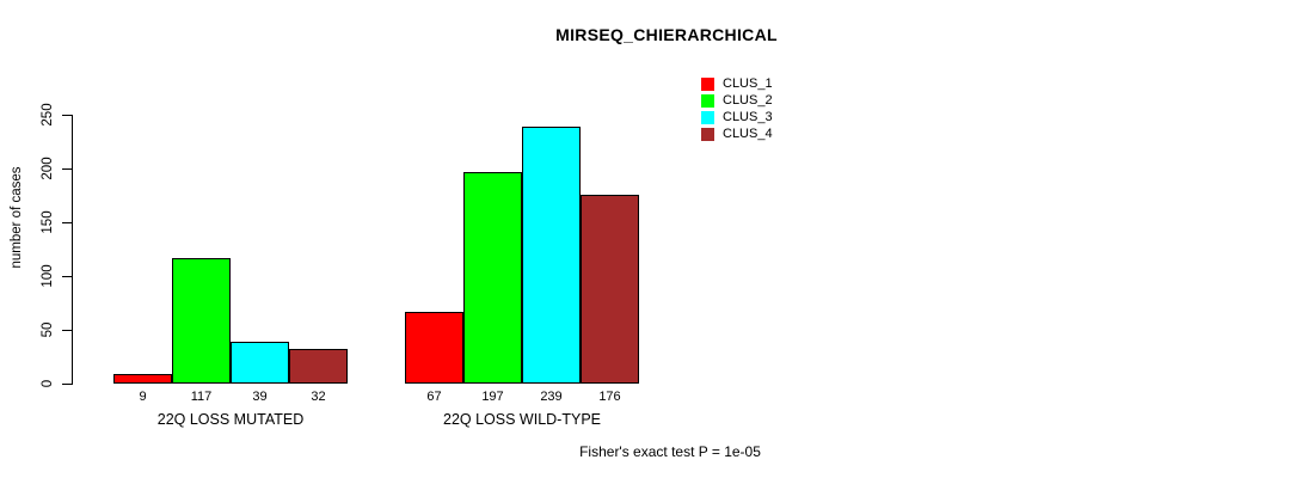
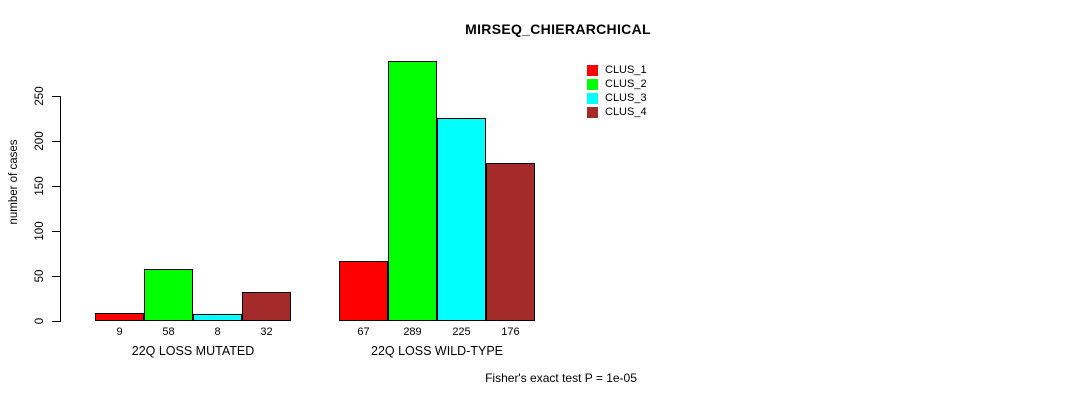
CLUS_2/22Q LOSS MUTATED: 117 -> 58
CLUS_3/22Q LOSS MUTATED: 39 -> 8
CLUS_2/22Q LOSS WILD-TYPE: 197 -> 289
CLUS_3/22Q LOSS WILD-TYPE: 239 -> 225
